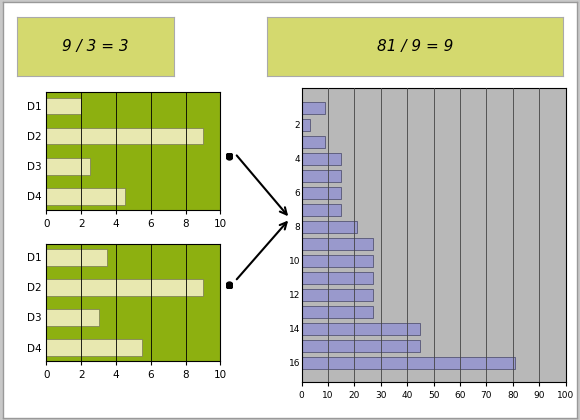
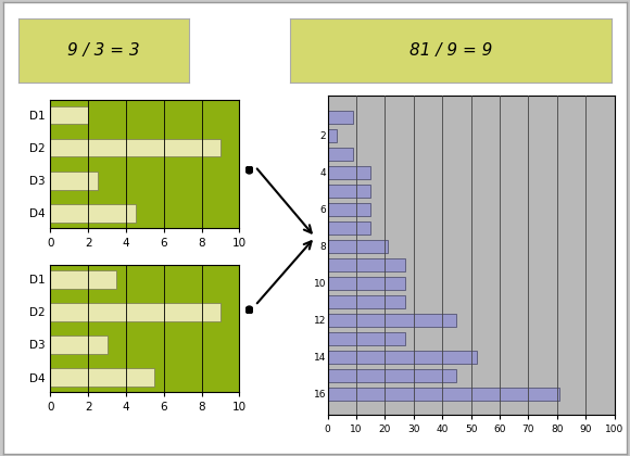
12: 27 -> 45
14: 45 -> 52
